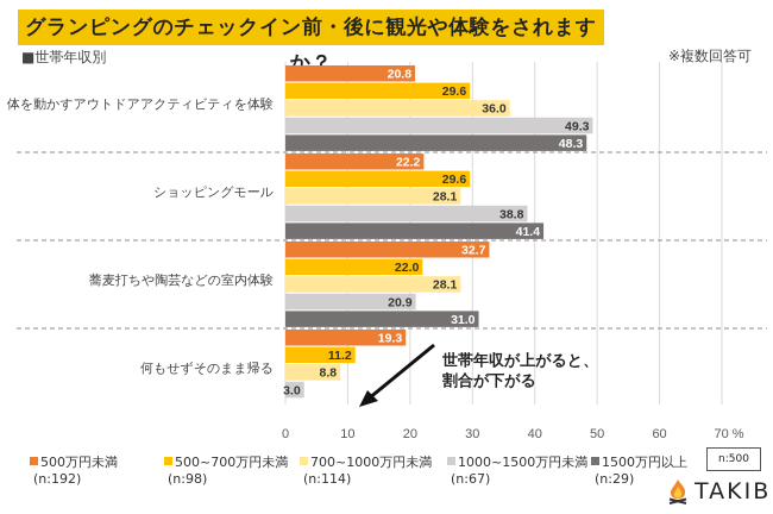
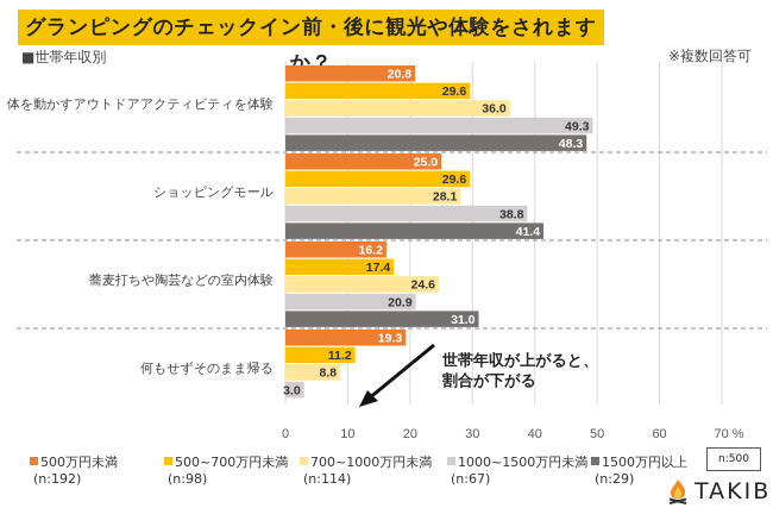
500万円未満/ショッピングモール: 22.2 -> 25.0
500万円未満/蕎麦打ちや陶芸などの室内体験: 32.7 -> 16.2
500~700万円未満/蕎麦打ちや陶芸などの室内体験: 22.0 -> 17.4
700~1000万円未満/蕎麦打ちや陶芸などの室内体験: 28.1 -> 24.6
